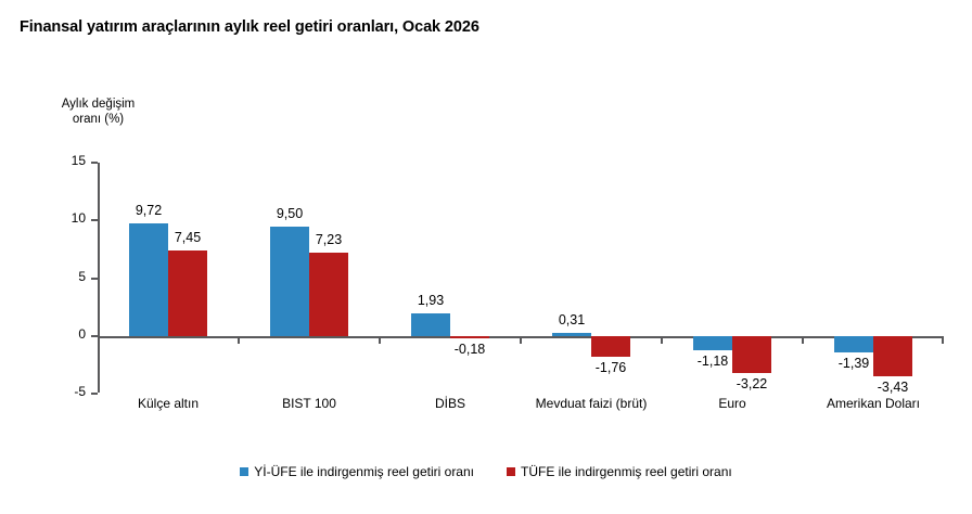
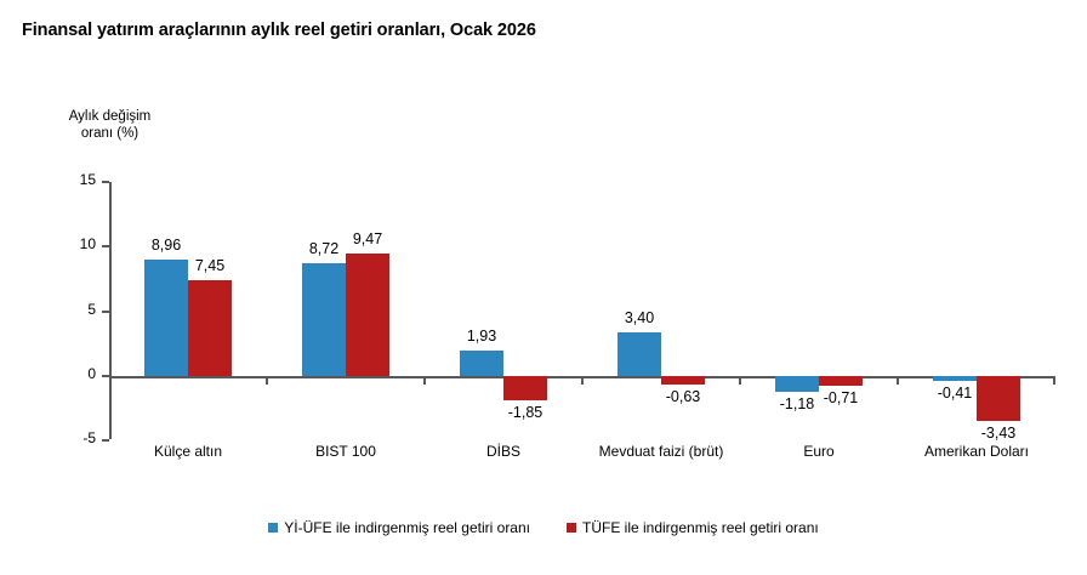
Yİ-ÜFE ile indirgenmiş reel getiri oranı/Külçe altın: 9,72 -> 8,96
Yİ-ÜFE ile indirgenmiş reel getiri oranı/BIST 100: 9,50 -> 8,72
TÜFE ile indirgenmiş reel getiri oranı/BIST 100: 7,23 -> 9,47
TÜFE ile indirgenmiş reel getiri oranı/DİBS: -0,18 -> -1,85
Yİ-ÜFE ile indirgenmiş reel getiri oranı/Mevduat faizi (brüt): 0,31 -> 3,40
TÜFE ile indirgenmiş reel getiri oranı/Mevduat faizi (brüt): -1,76 -> -0,63
TÜFE ile indirgenmiş reel getiri oranı/Euro: -3,22 -> -0,71
Yİ-ÜFE ile indirgenmiş reel getiri oranı/Amerikan Doları: -1,39 -> -0,41
